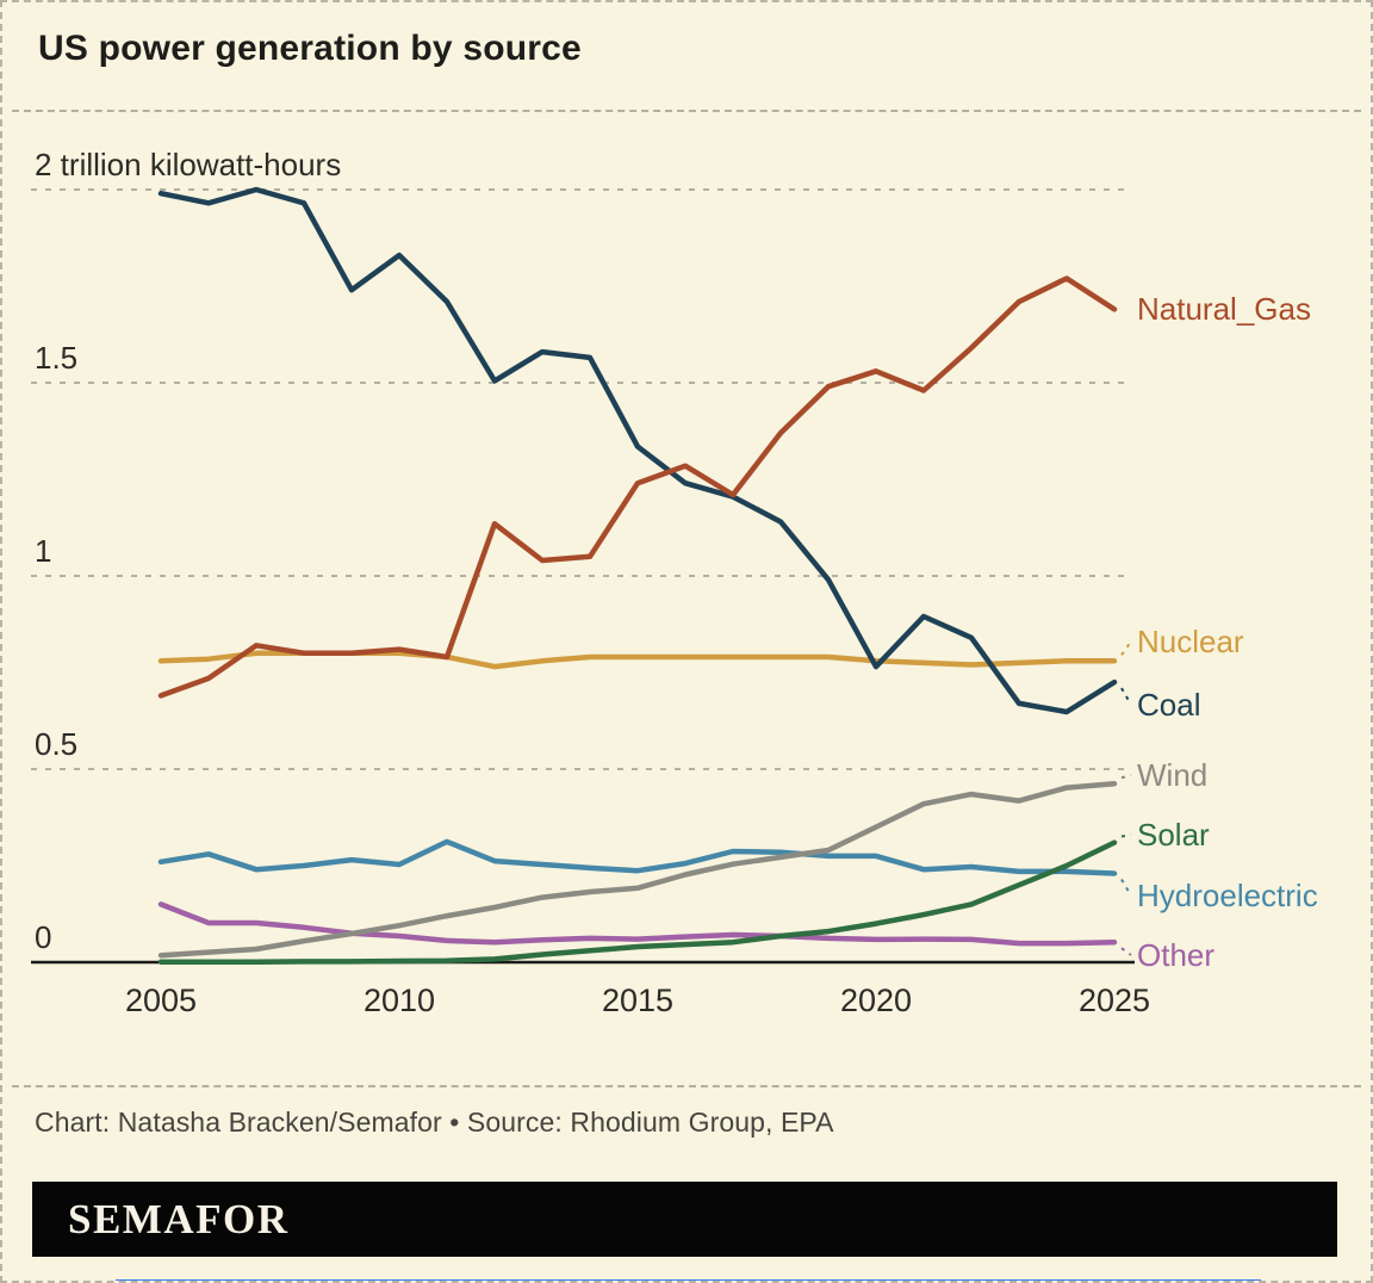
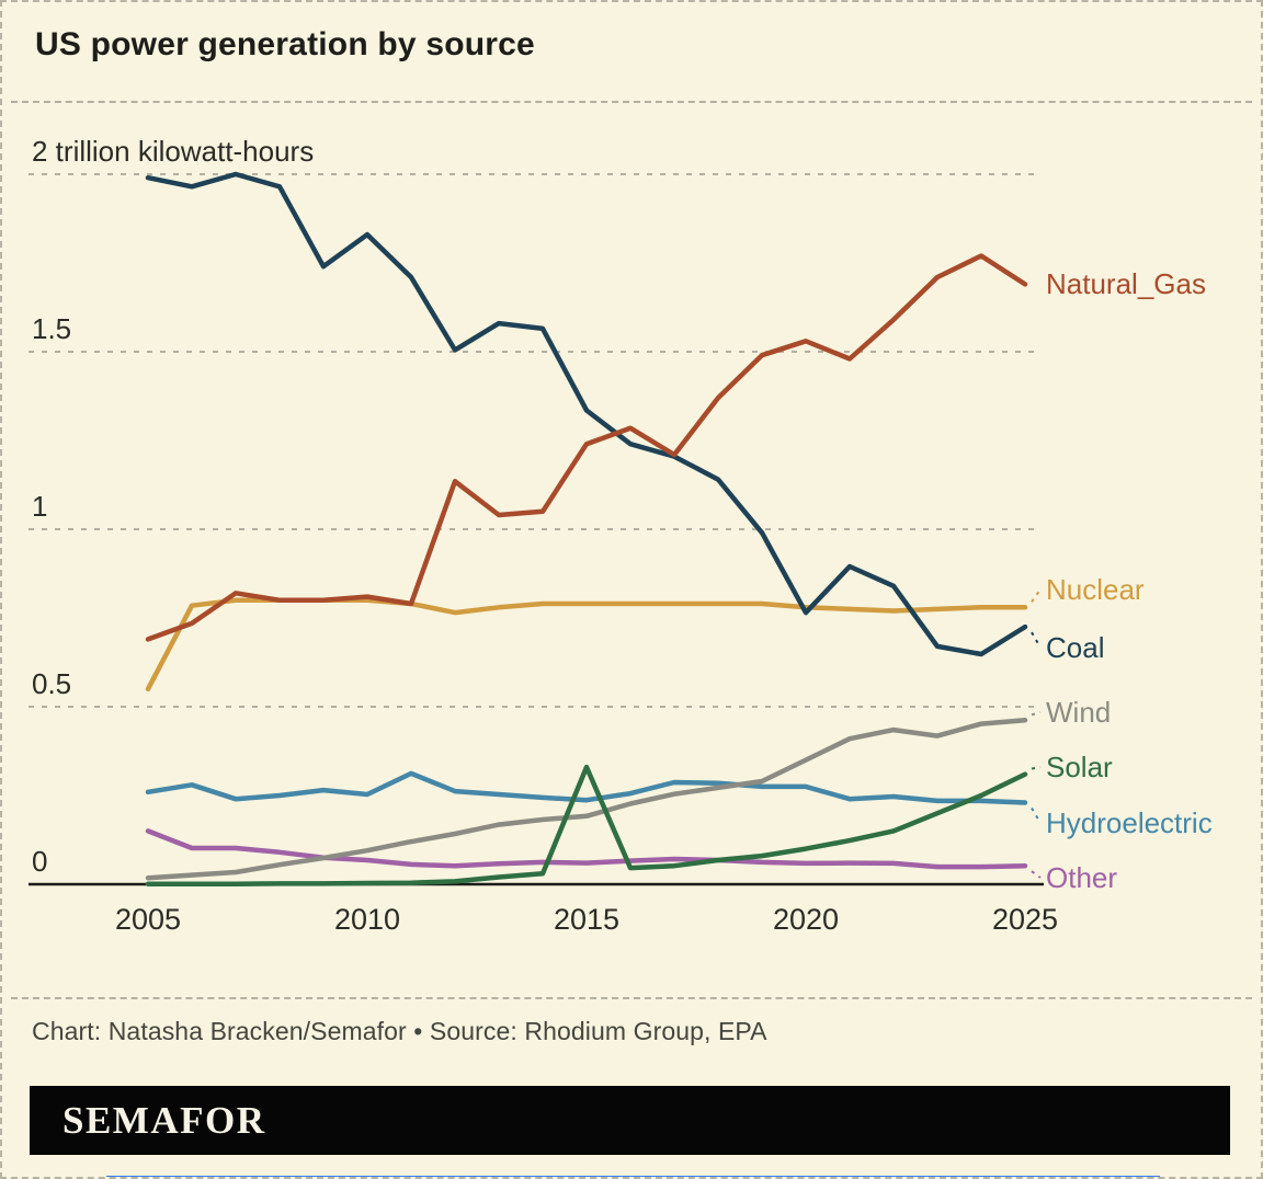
Nuclear/2005: 0.78 -> 0.55
Solar/2015: 0.04 -> 0.33
